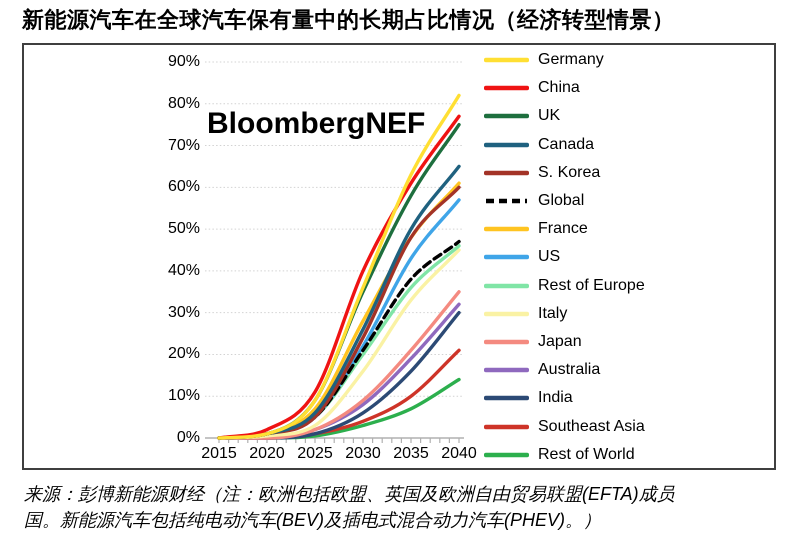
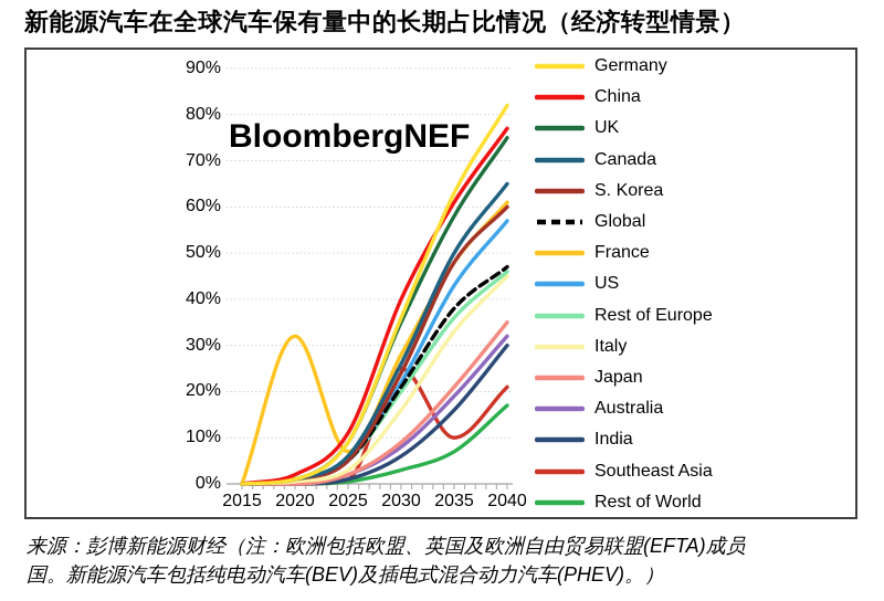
France/2020: 1% -> 32%
Southeast Asia/2030: 4% -> 25%
Rest of World/2040: 14% -> 17%
